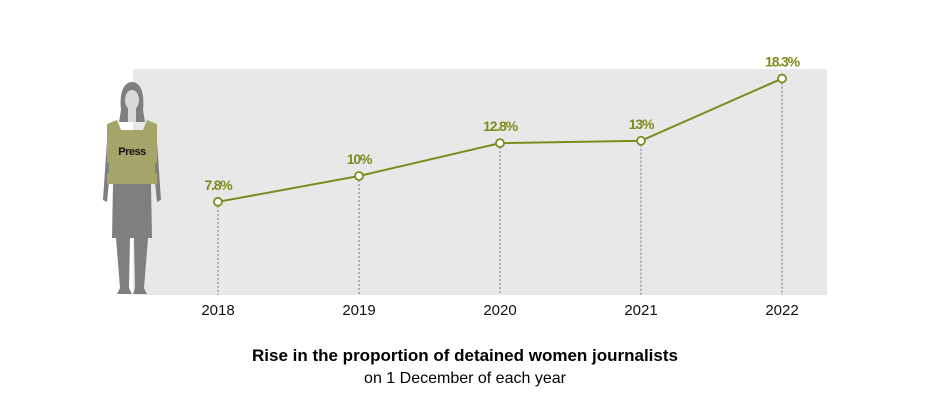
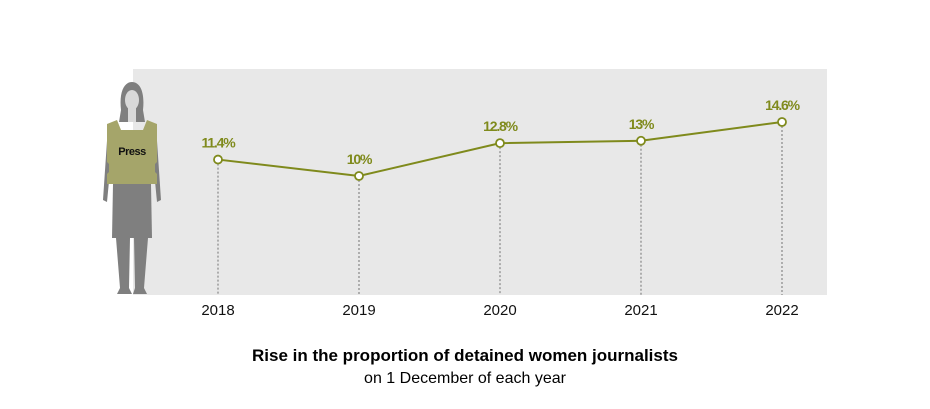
2018: 7.8% -> 11.4%
2022: 18.3% -> 14.6%
